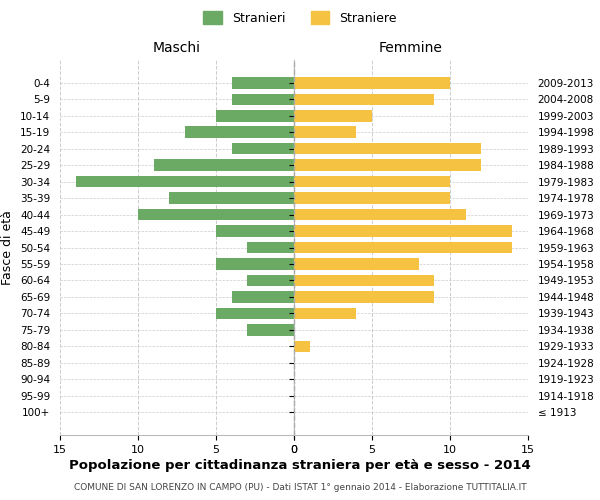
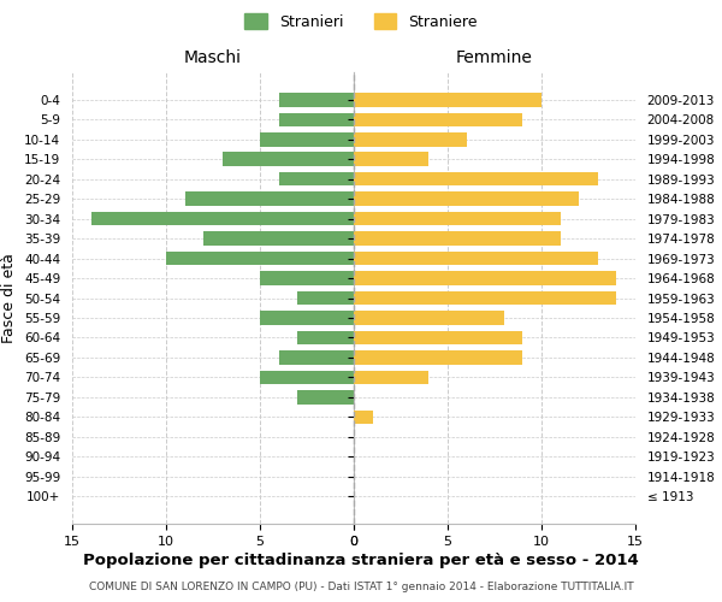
Femmine/1999-2003: 5 -> 6
Femmine/1989-1993: 12 -> 13
Femmine/1979-1983: 10 -> 11
Femmine/1974-1978: 10 -> 11
Femmine/1969-1973: 11 -> 13
